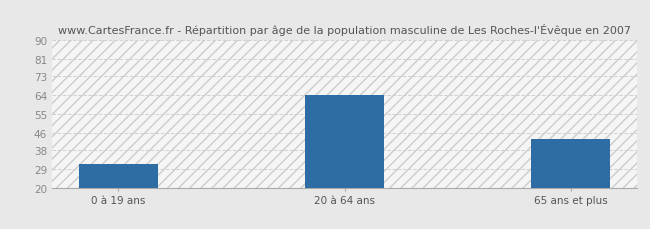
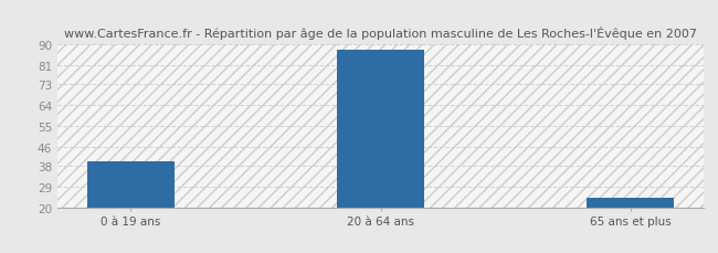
0 à 19 ans: 31 -> 40
20 à 64 ans: 64 -> 88
65 ans et plus: 43 -> 24
